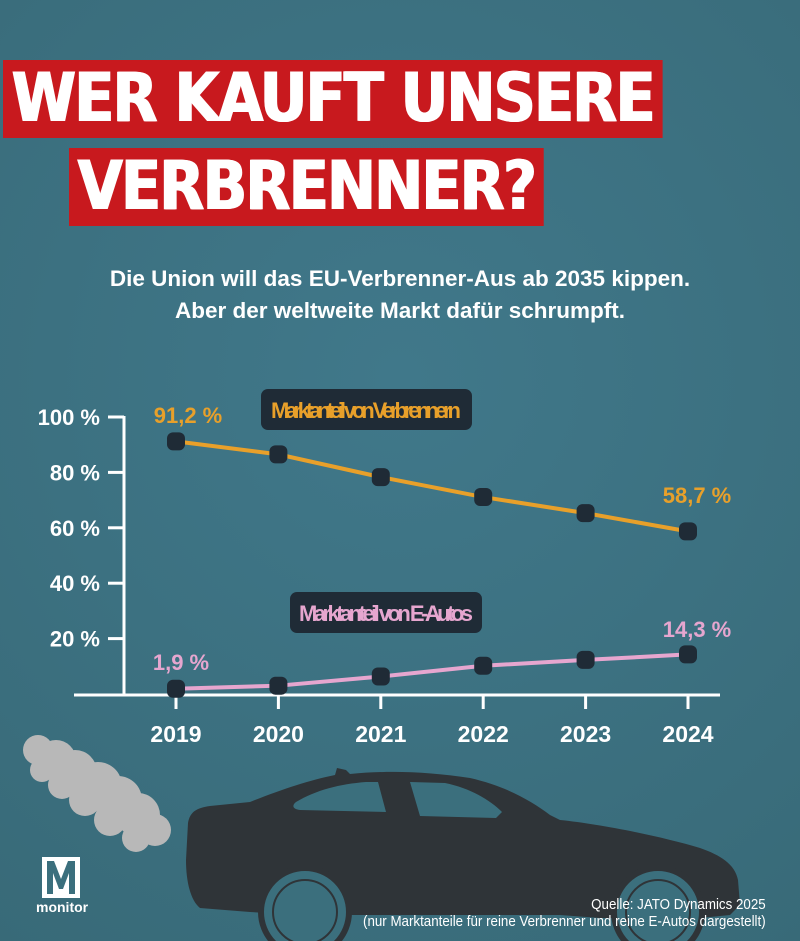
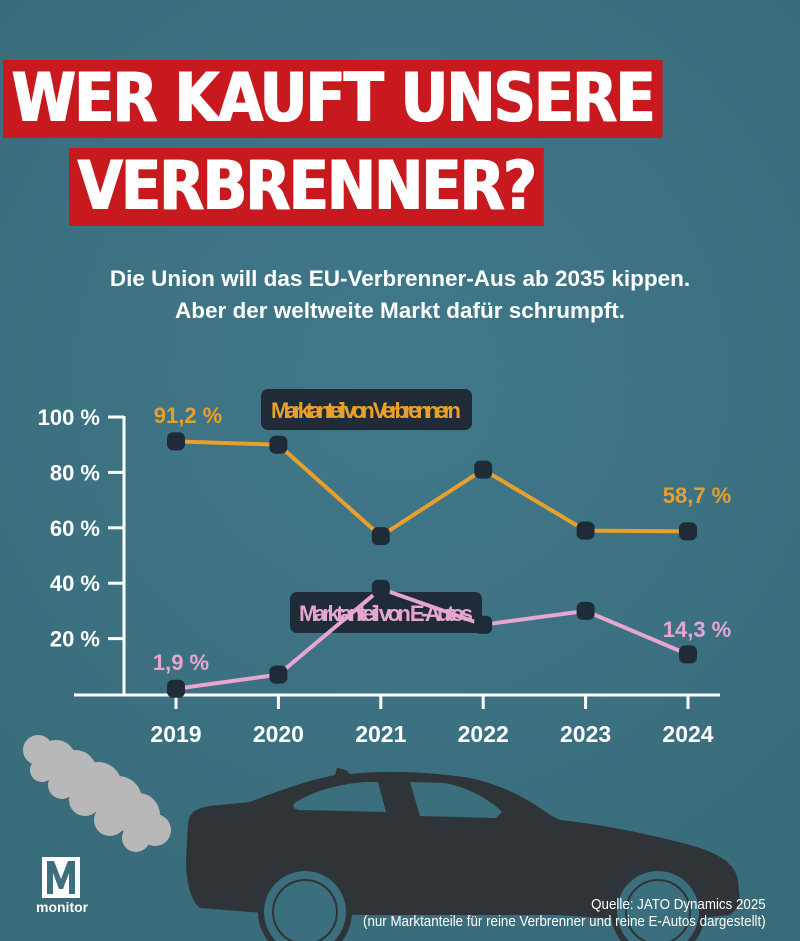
Marktanteil von Verbrennern/2020: 86% -> 90%
Marktanteil von E-Autos/2020: 3% -> 7%
Marktanteil von Verbrennern/2021: 78% -> 57%
Marktanteil von E-Autos/2021: 6% -> 38%
Marktanteil von Verbrennern/2022: 71% -> 81%
Marktanteil von E-Autos/2022: 10% -> 25%
Marktanteil von Verbrennern/2023: 65% -> 59%
Marktanteil von E-Autos/2023: 12% -> 30%
